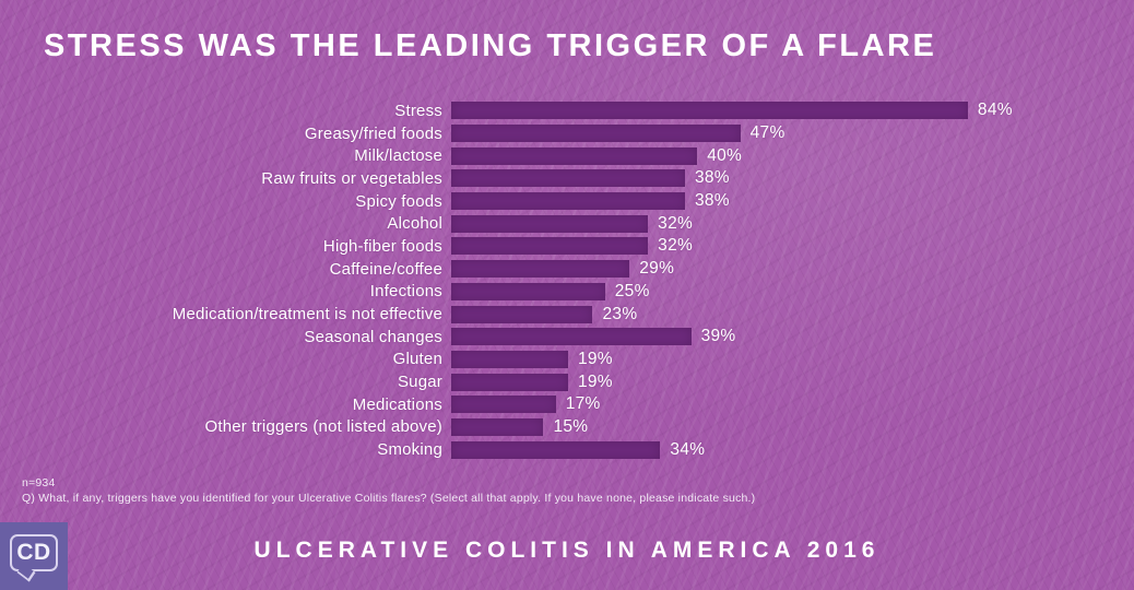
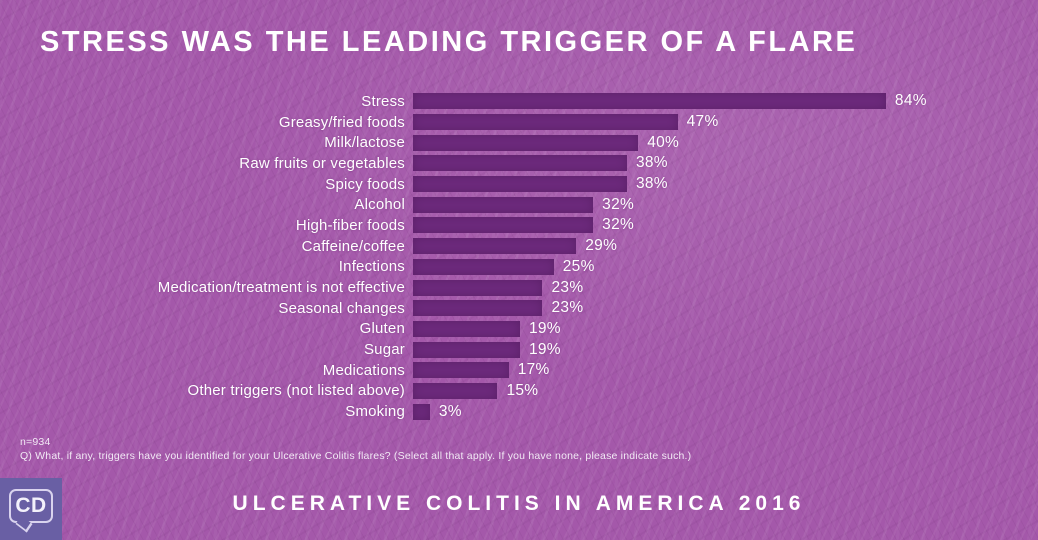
Seasonal changes: 39% -> 23%
Smoking: 34% -> 3%
